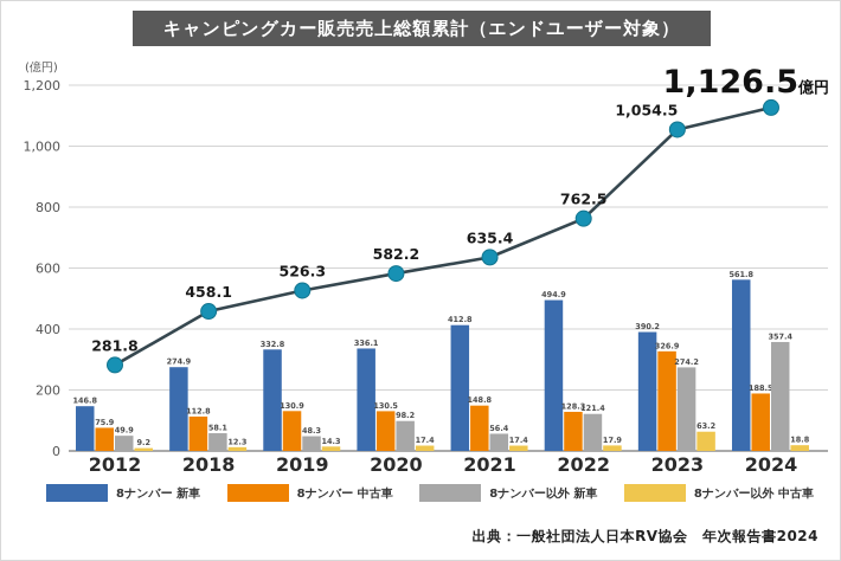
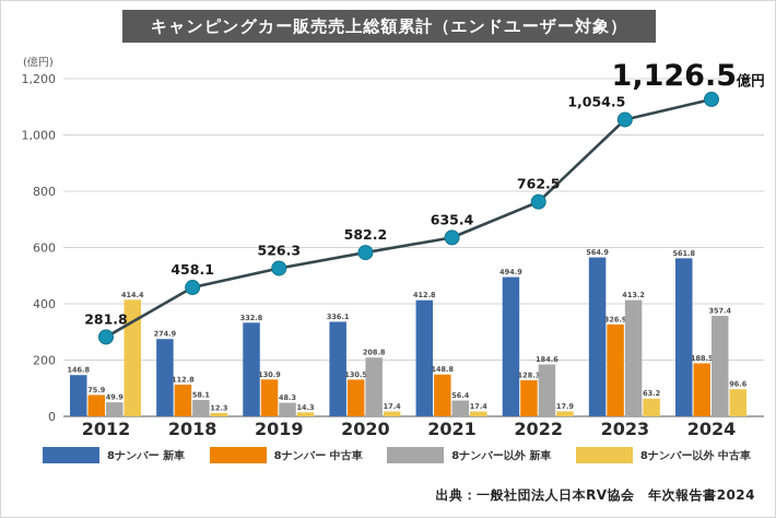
8ナンバー以外 中古車/2012: 9.2 -> 414.4
8ナンバー以外 新車/2020: 98.2 -> 208.8
8ナンバー以外 新車/2022: 121.4 -> 184.6
8ナンバー 新車/2023: 390.2 -> 564.9
8ナンバー以外 新車/2023: 274.2 -> 413.2
8ナンバー以外 中古車/2024: 18.8 -> 96.6
